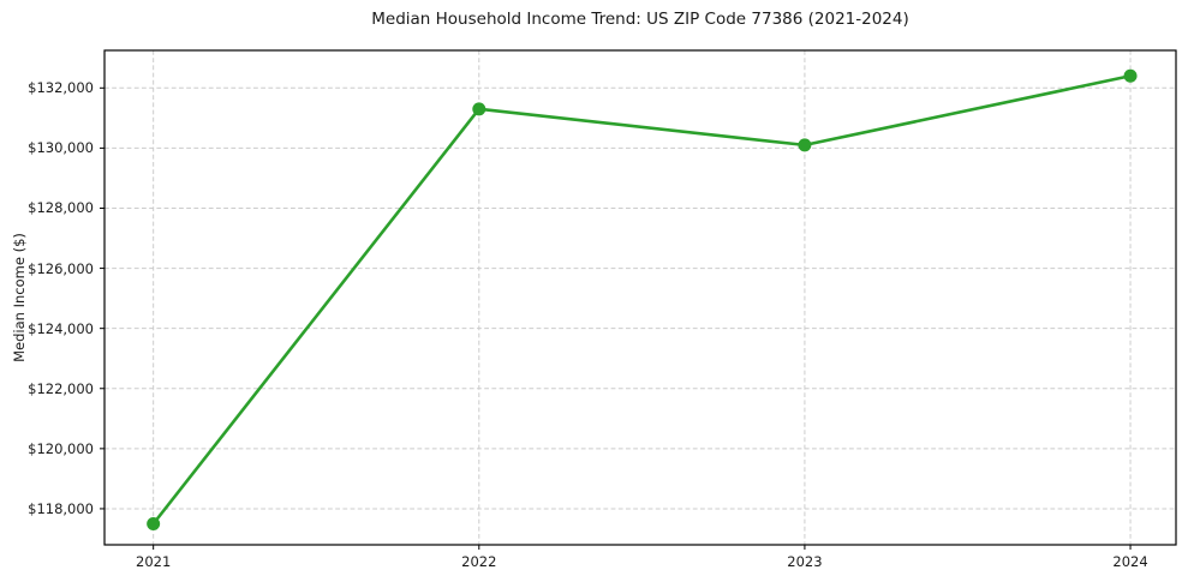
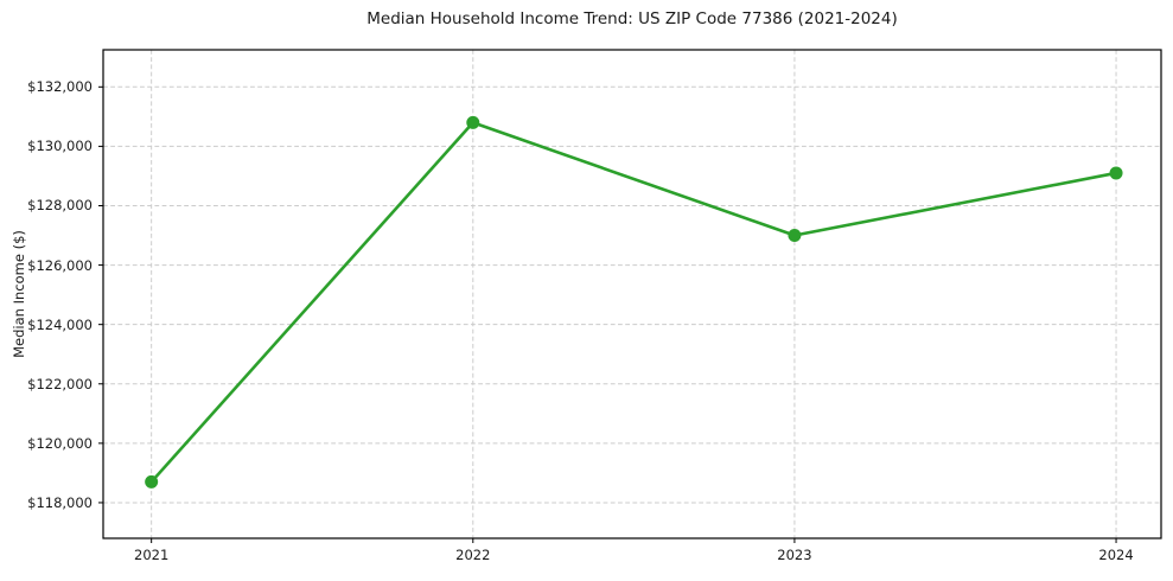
2021: $117500 -> $118700
2022: $131300 -> $130800
2023: $130100 -> $127000
2024: $132400 -> $129100
